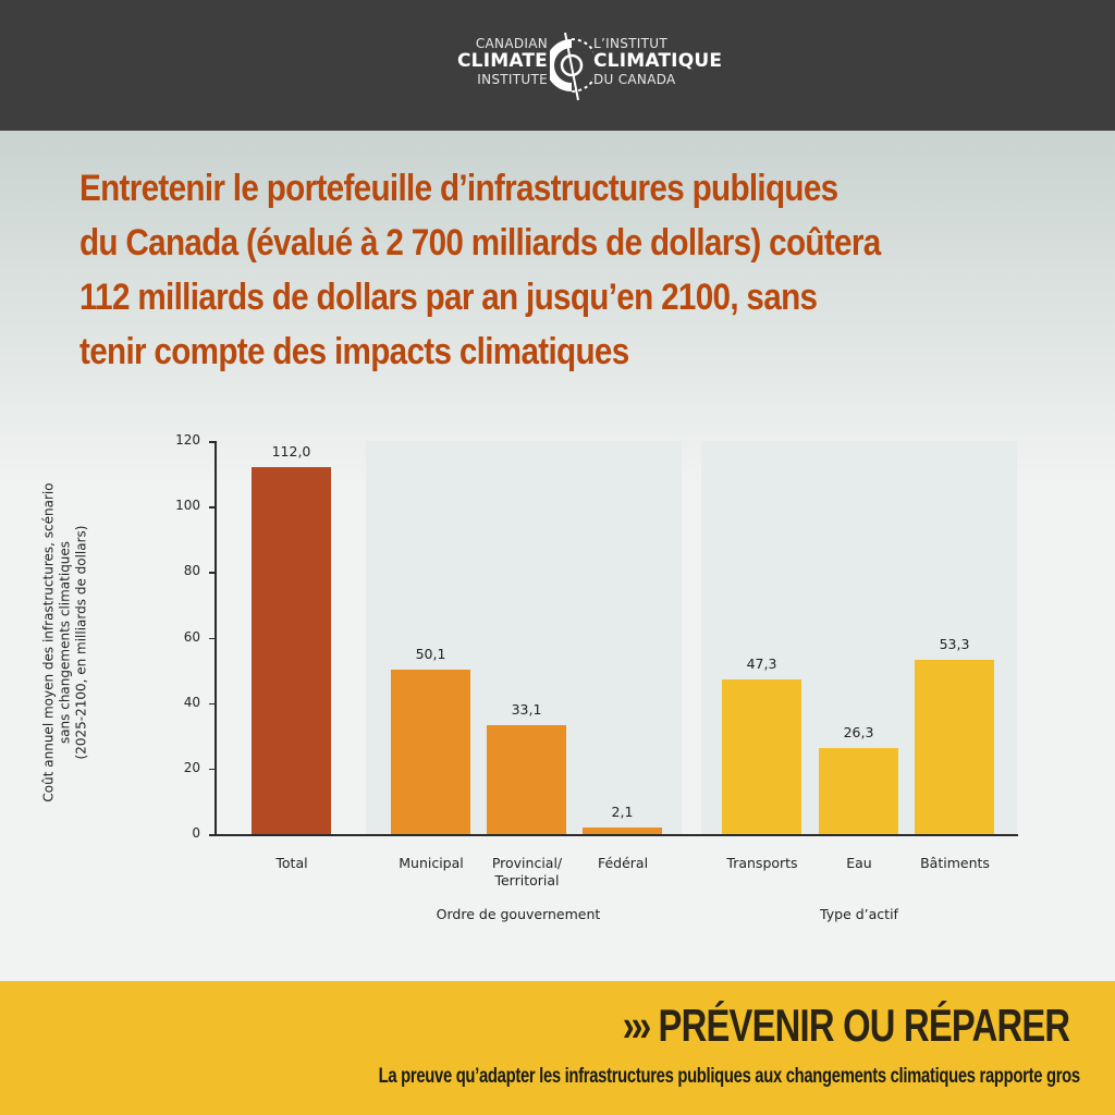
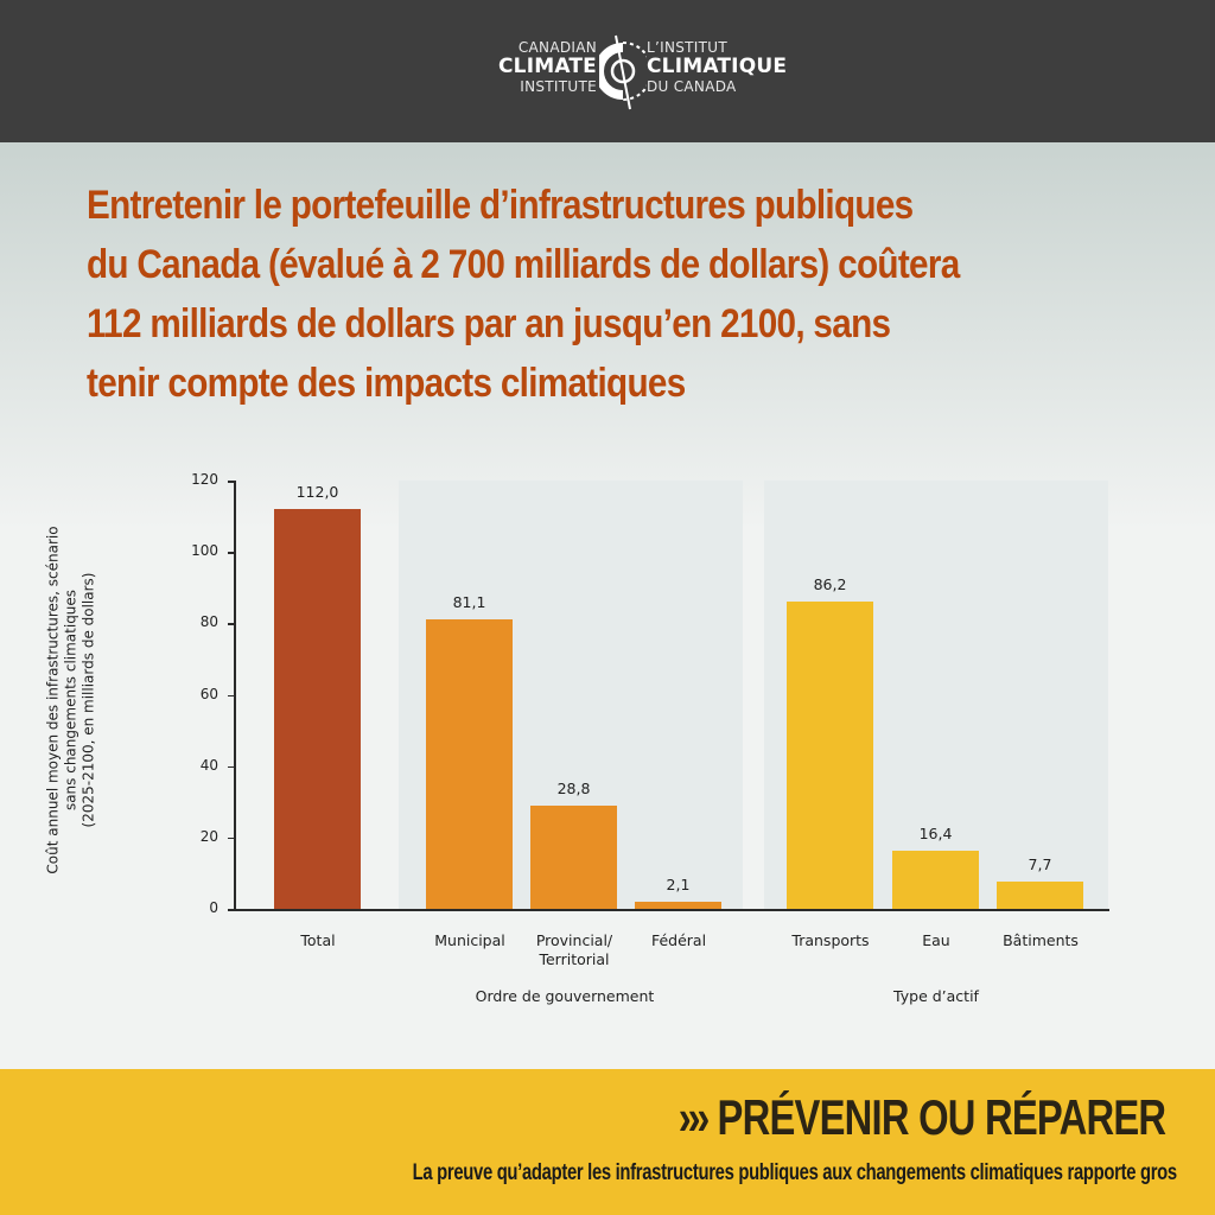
Municipal: 50,1 -> 81,1
Provincial/ Territorial: 33,1 -> 28,8
Transports: 47,3 -> 86,2
Eau: 26,3 -> 16,4
Bâtiments: 53,3 -> 7,7
